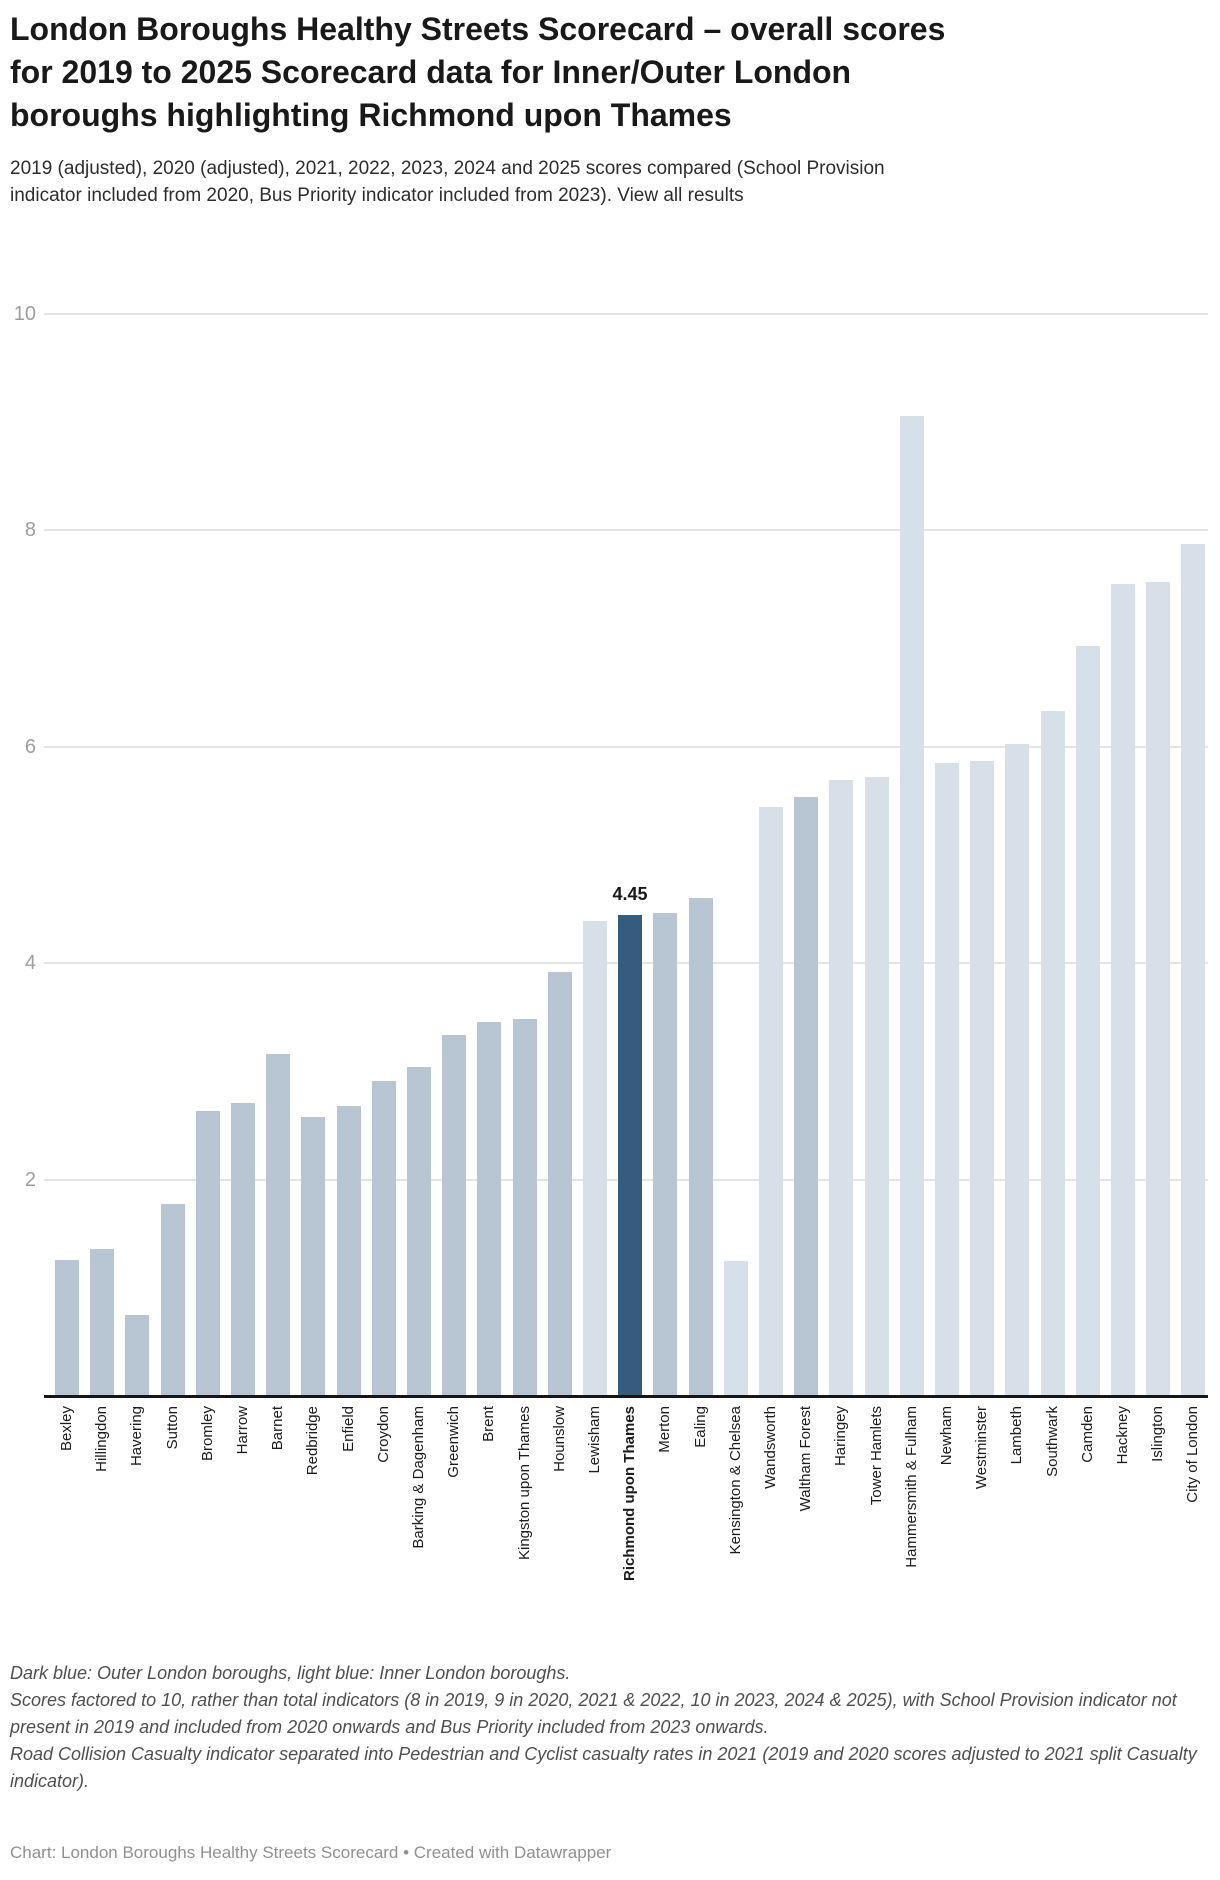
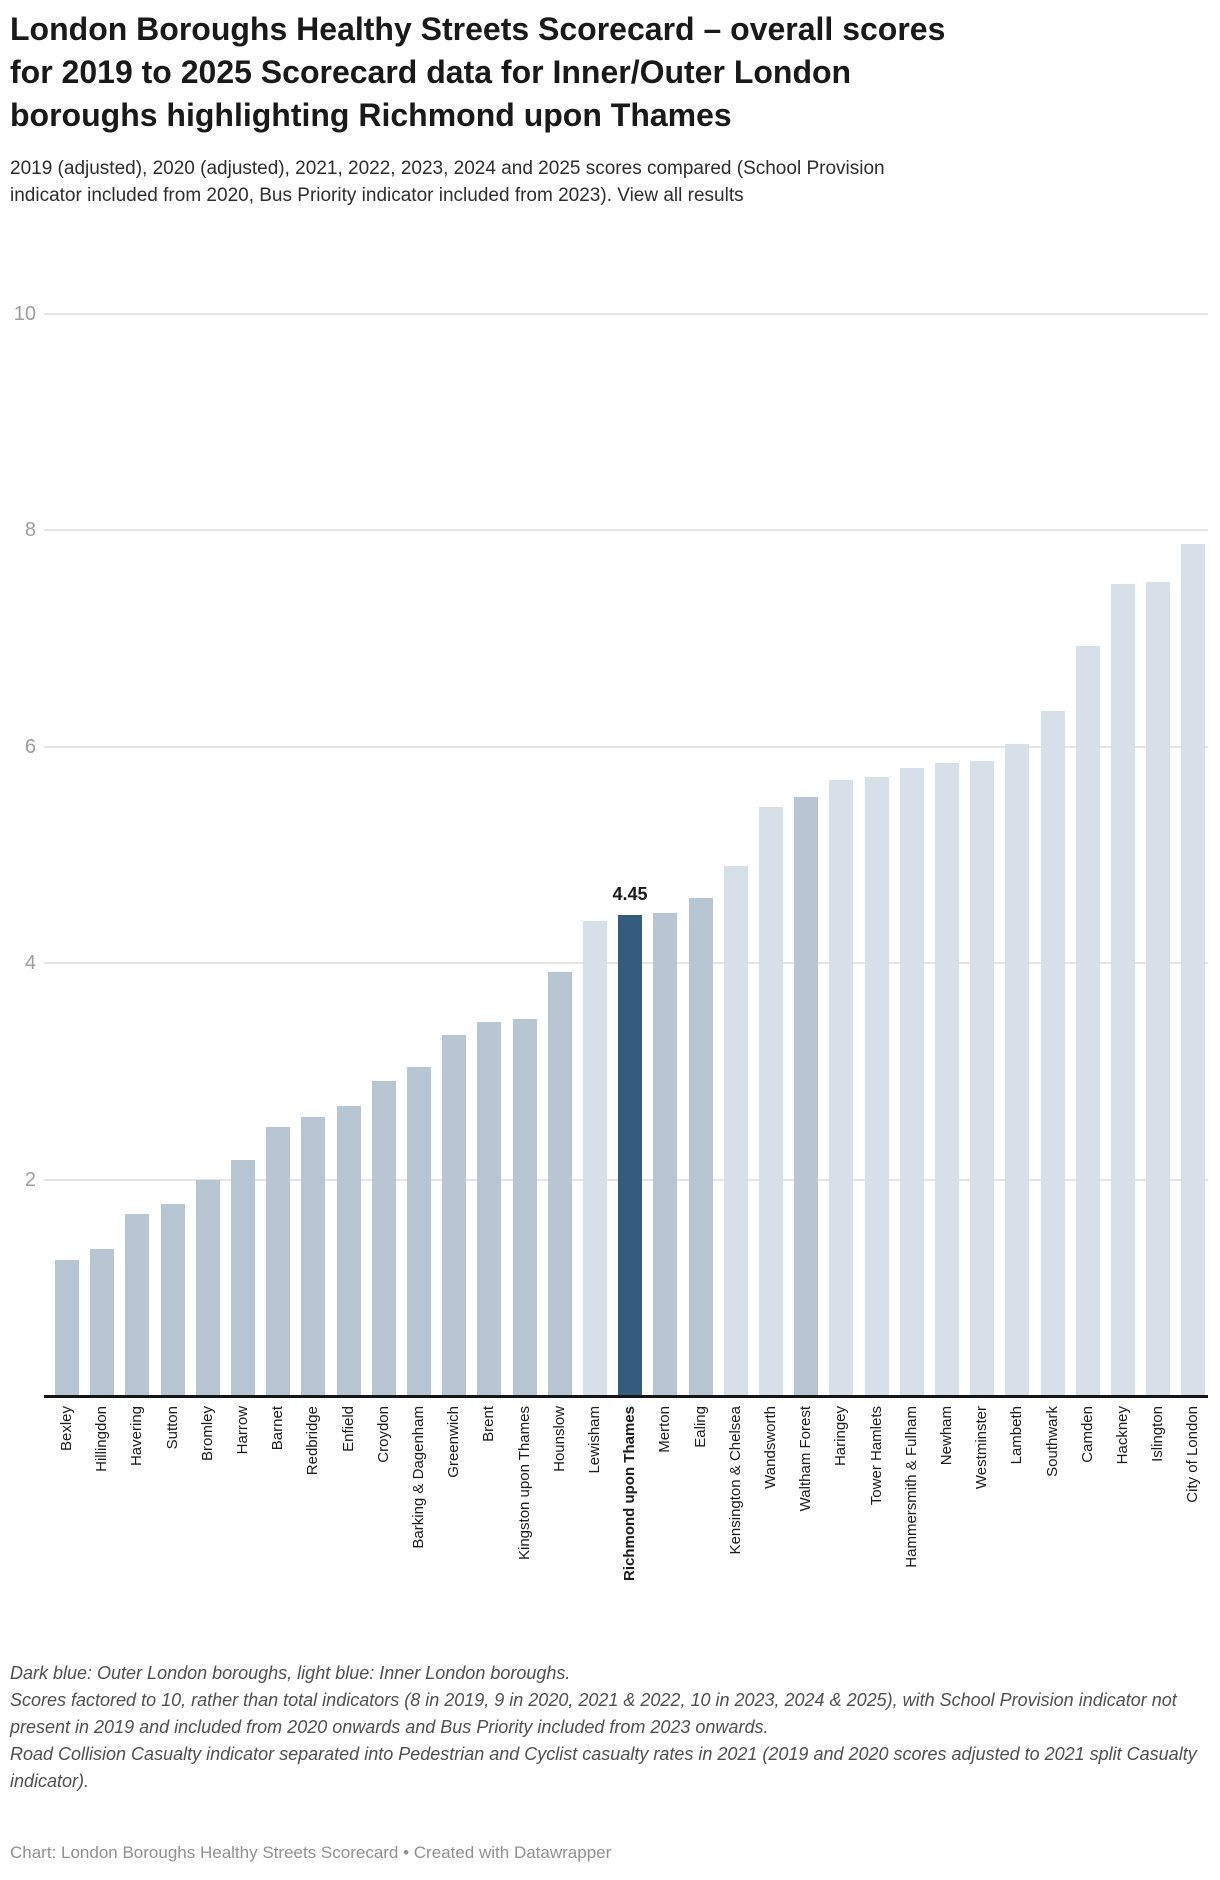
Havering: 0.75 -> 1.68
Bromley: 2.63 -> 2.00
Harrow: 2.71 -> 2.18
Barnet: 3.16 -> 2.49
Kensington & Chelsea: 1.25 -> 4.90
Hammersmith & Fulham: 9.06 -> 5.80
